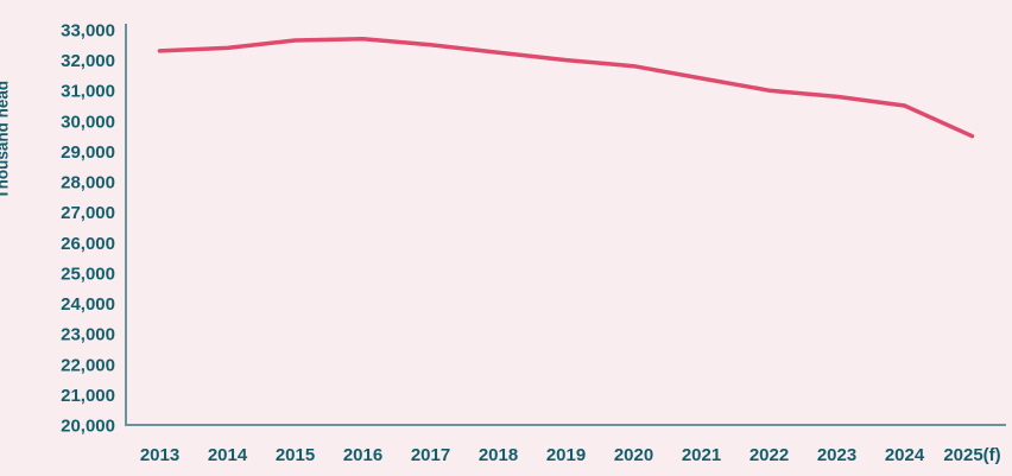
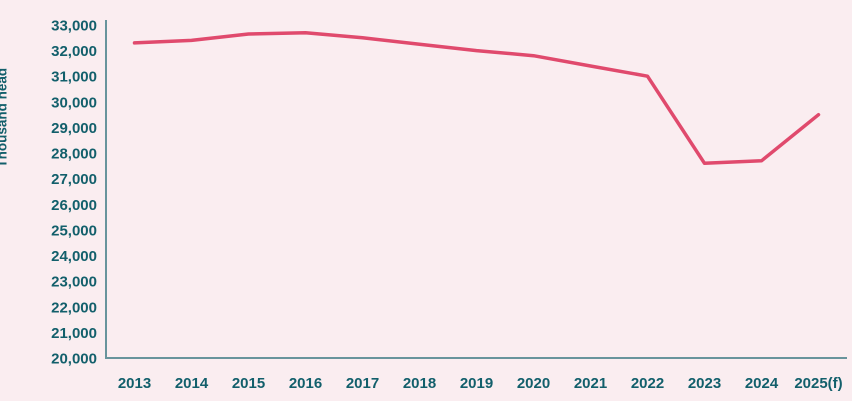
2023: 30800 -> 27600
2024: 30500 -> 27700
